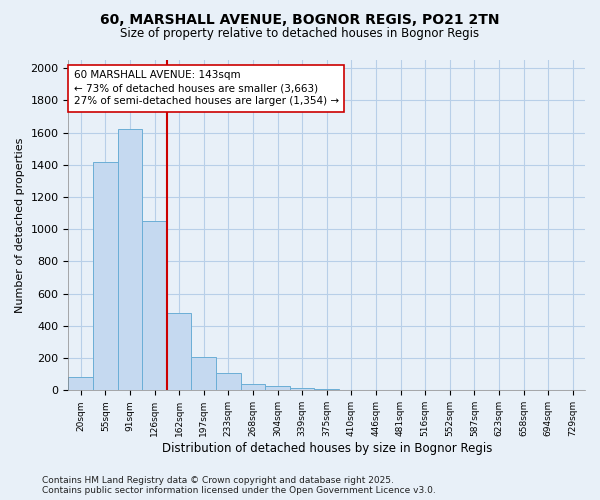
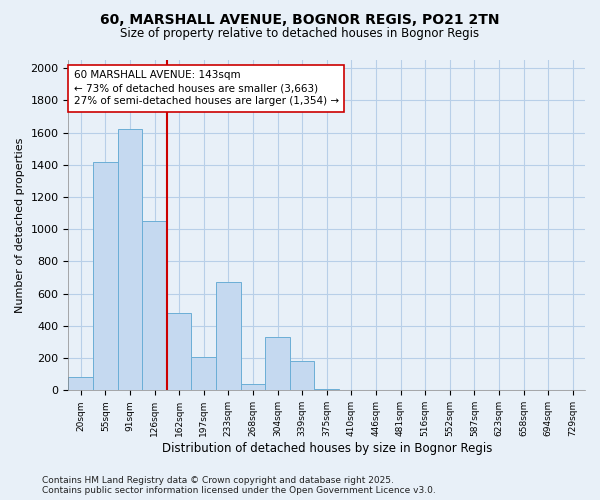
233sqm: 110 -> 670
304sqm: 20 -> 330
339sqm: 20 -> 180
